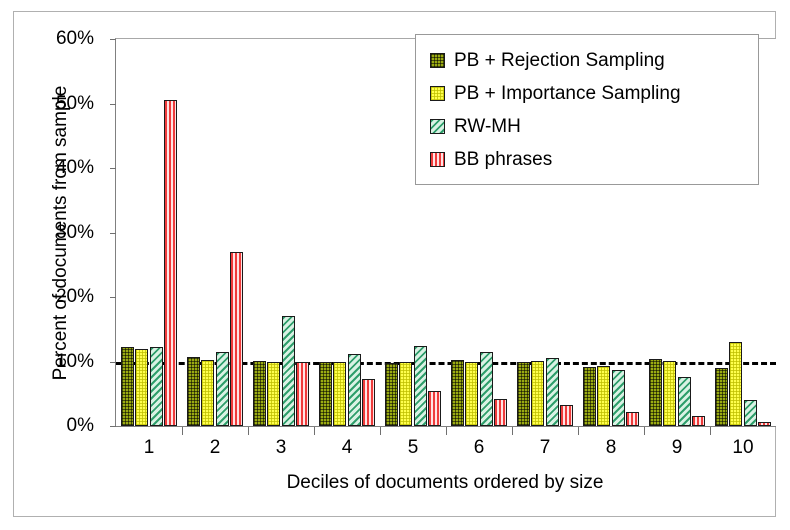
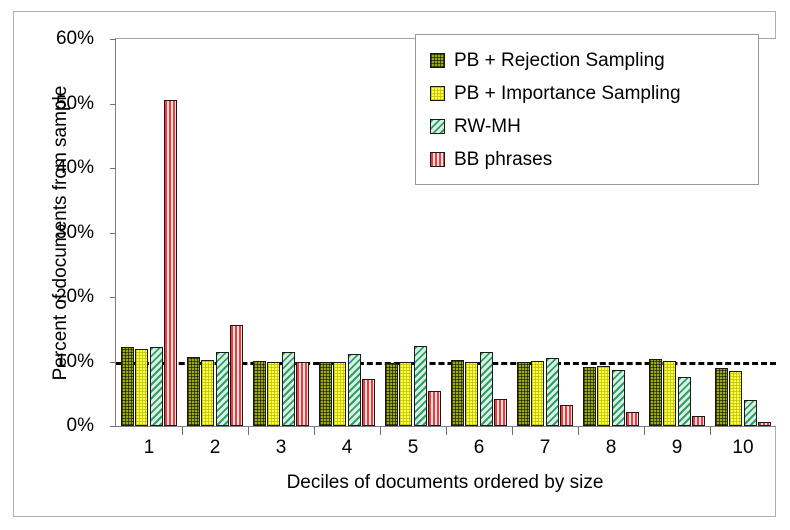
BB phrases/2: 27% -> 16%
RW-MH/3: 17% -> 11%
PB + Importance Sampling/10: 13% -> 9%
